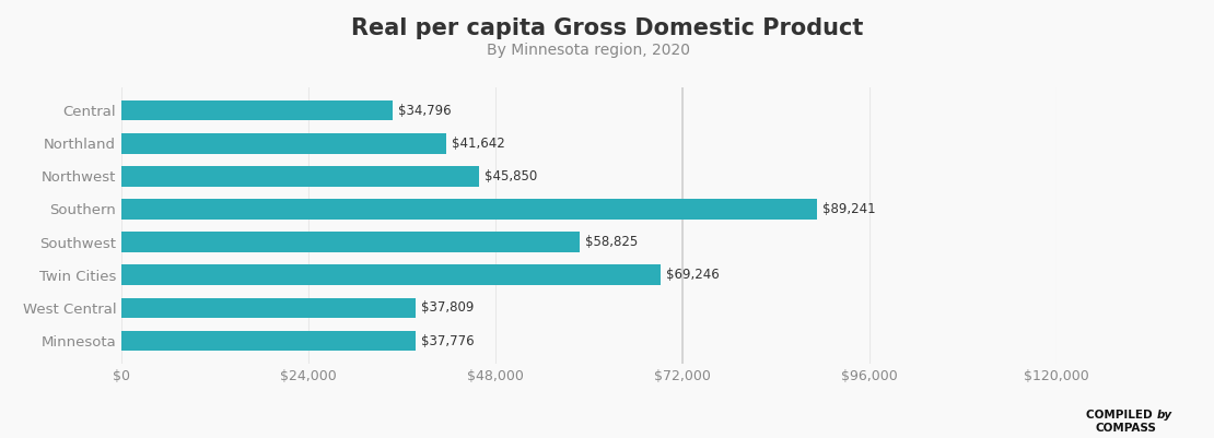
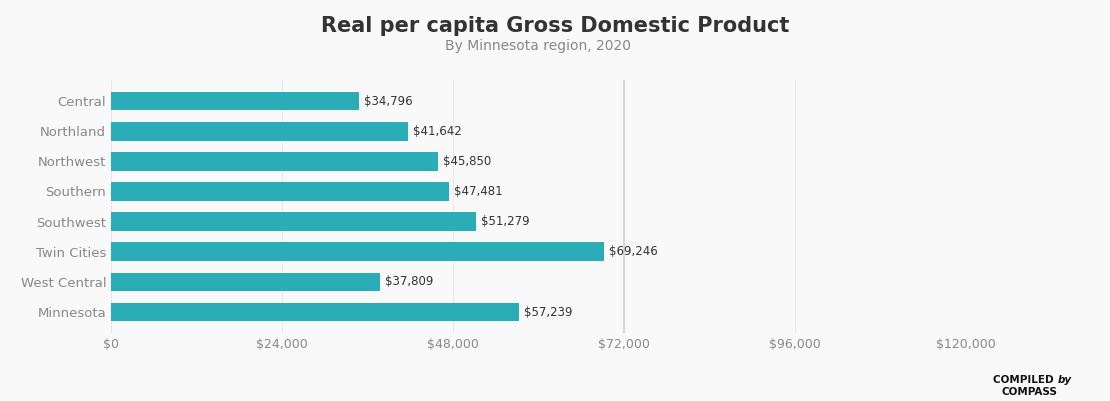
Southern: $89,241 -> $47,481
Southwest: $58,825 -> $51,279
Minnesota: $37,776 -> $57,239
